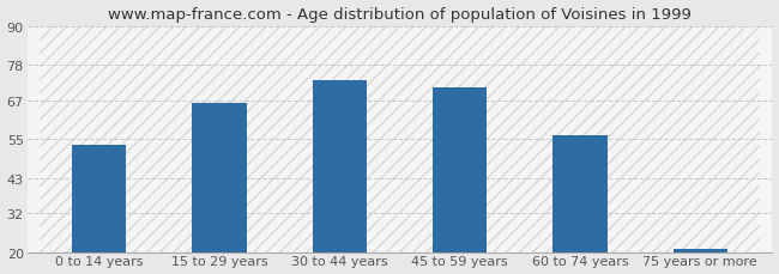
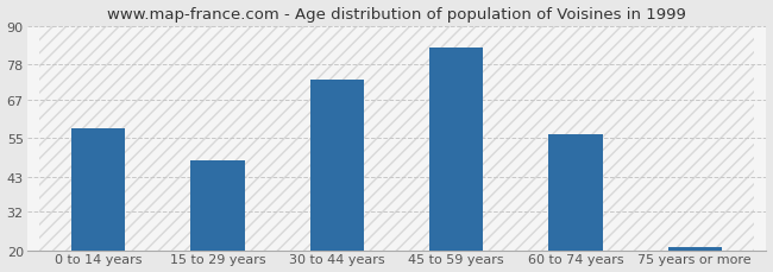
0 to 14 years: 53 -> 58
15 to 29 years: 66 -> 48
45 to 59 years: 71 -> 83
